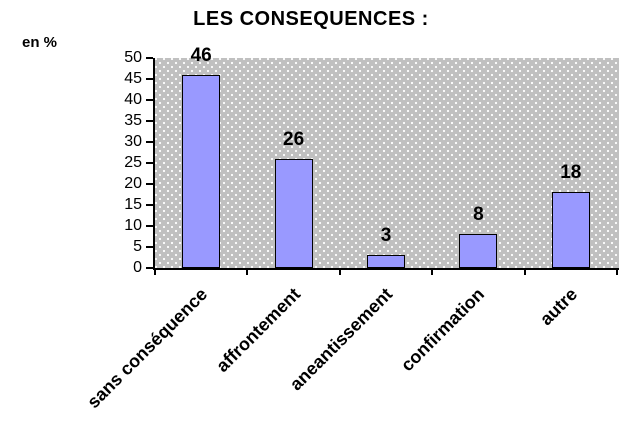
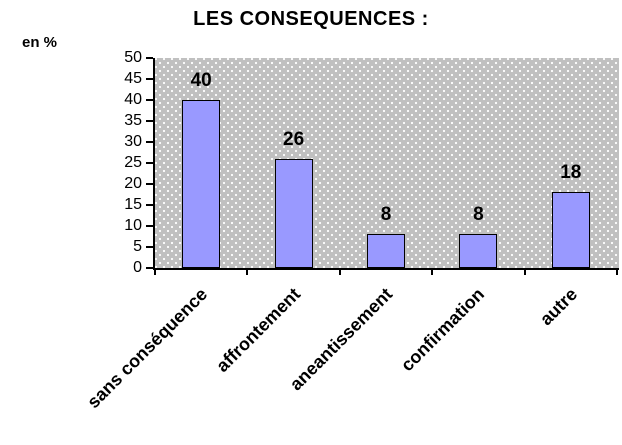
sans conséquence: 46 -> 40
aneantissement: 3 -> 8
